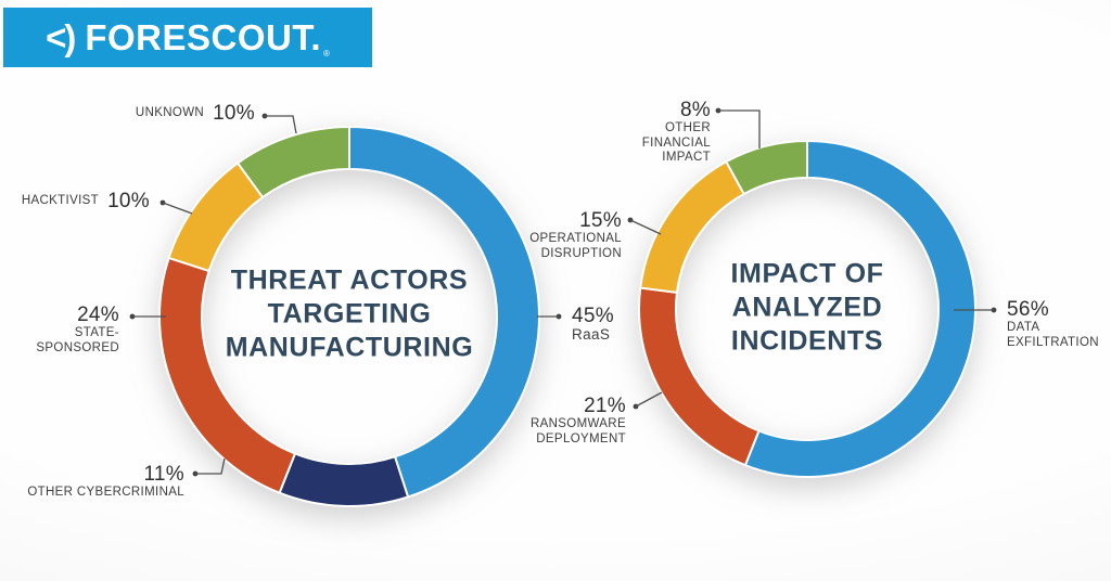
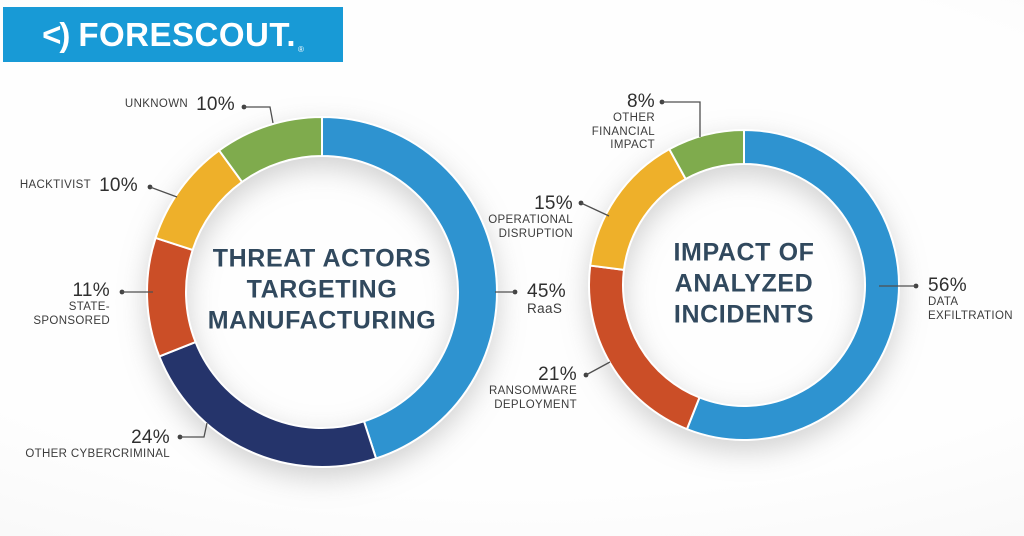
THREAT ACTORS TARGETING MANUFACTURING/OTHER CYBERCRIMINAL: 11% -> 24%
THREAT ACTORS TARGETING MANUFACTURING/STATE-SPONSORED: 24% -> 11%
